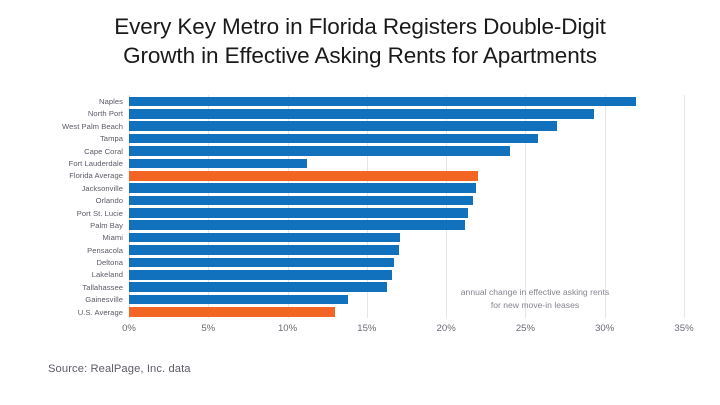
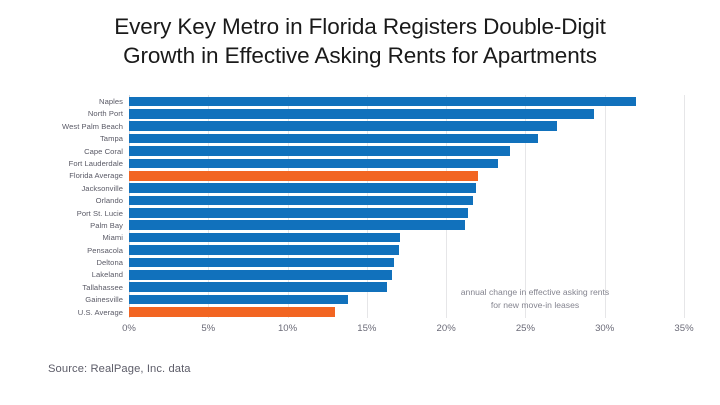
Fort Lauderdale: 11.2% -> 23.3%
